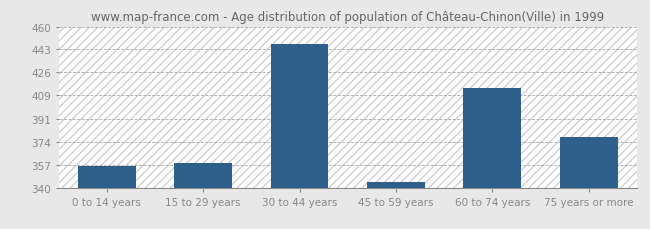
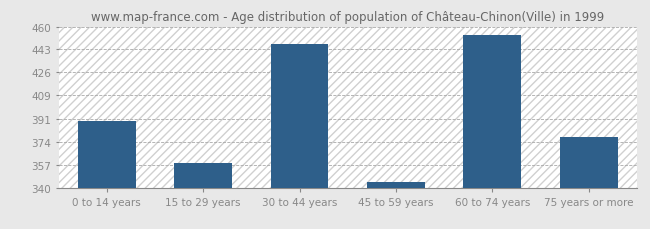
0 to 14 years: 356 -> 390
60 to 74 years: 414 -> 454
